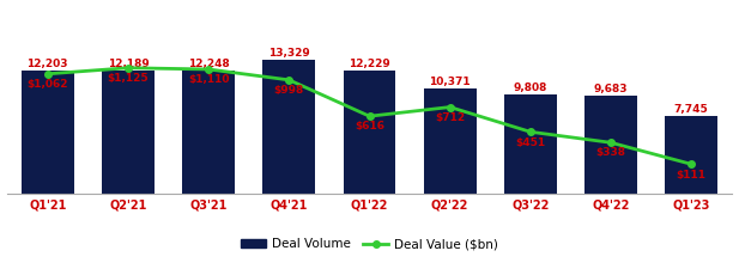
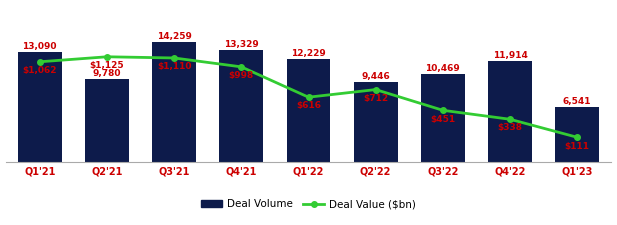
Deal Volume/Q1'21: 12,203 -> 13,090
Deal Volume/Q2'21: 12,189 -> 9,780
Deal Volume/Q3'21: 12,248 -> 14,259
Deal Volume/Q2'22: 10,371 -> 9,446
Deal Volume/Q3'22: 9,808 -> 10,469
Deal Volume/Q4'22: 9,683 -> 11,914
Deal Volume/Q1'23: 7,745 -> 6,541
